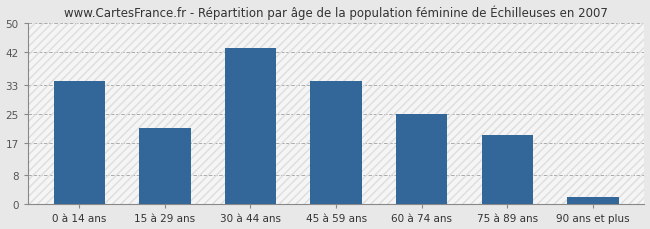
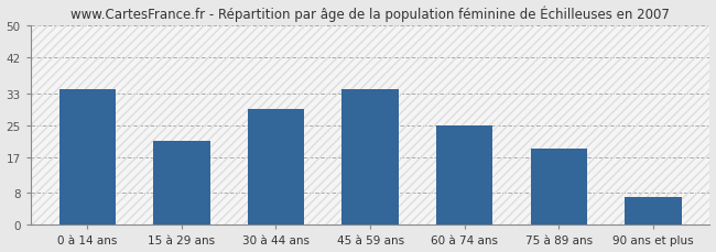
30 à 44 ans: 43 -> 29
90 ans et plus: 2 -> 7
